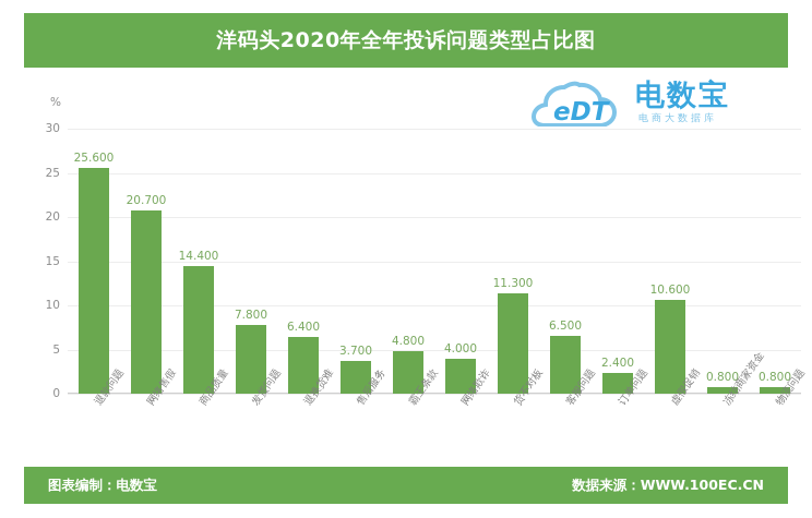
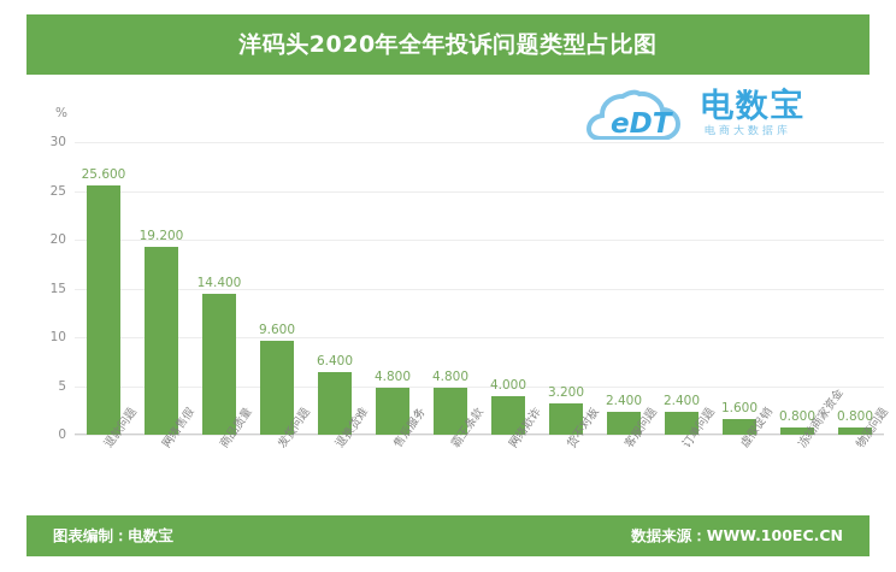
网络售假: 20.700 -> 19.200
发货问题: 7.800 -> 9.600
售后服务: 3.700 -> 4.800
货不对板: 11.300 -> 3.200
客服问题: 6.500 -> 2.400
虚假促销: 10.600 -> 1.600
